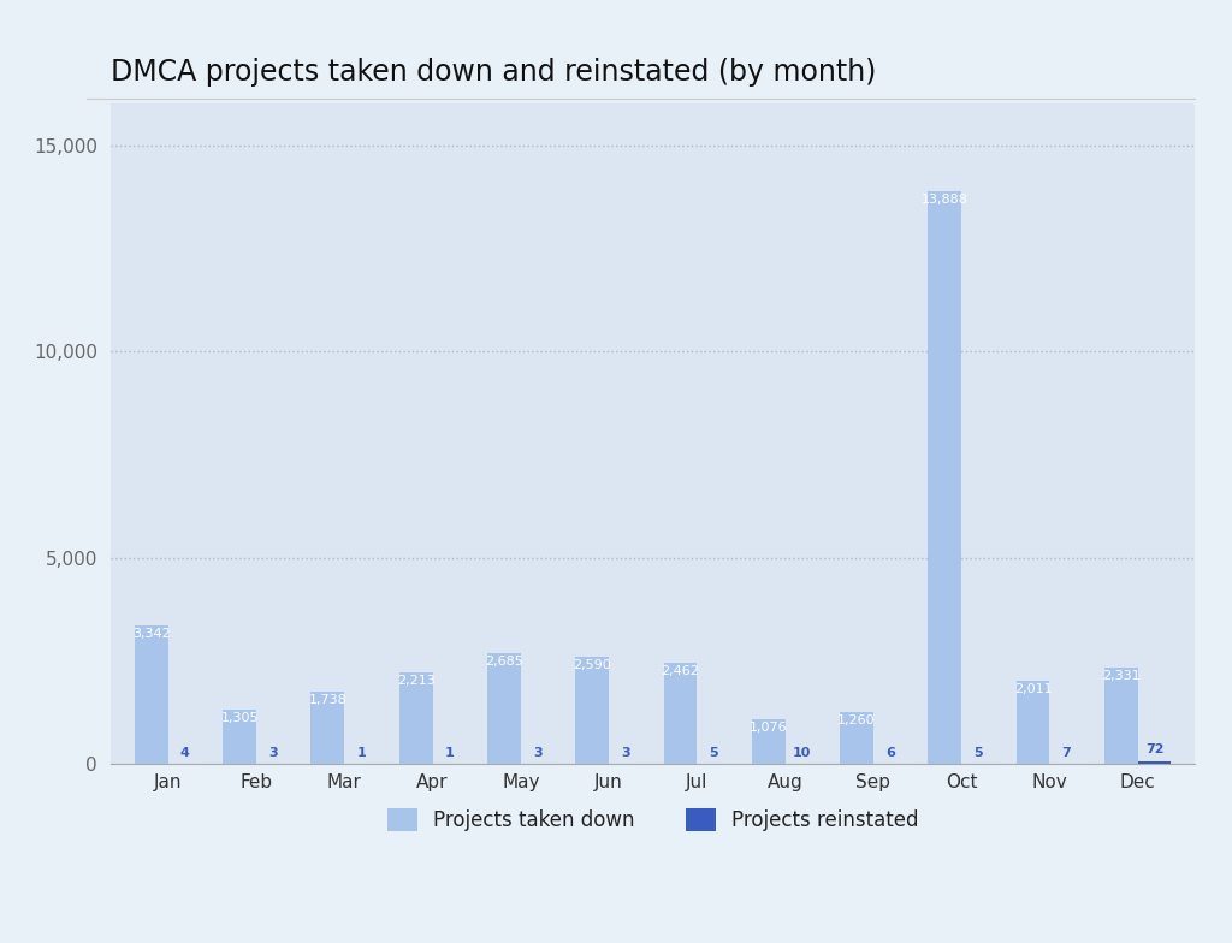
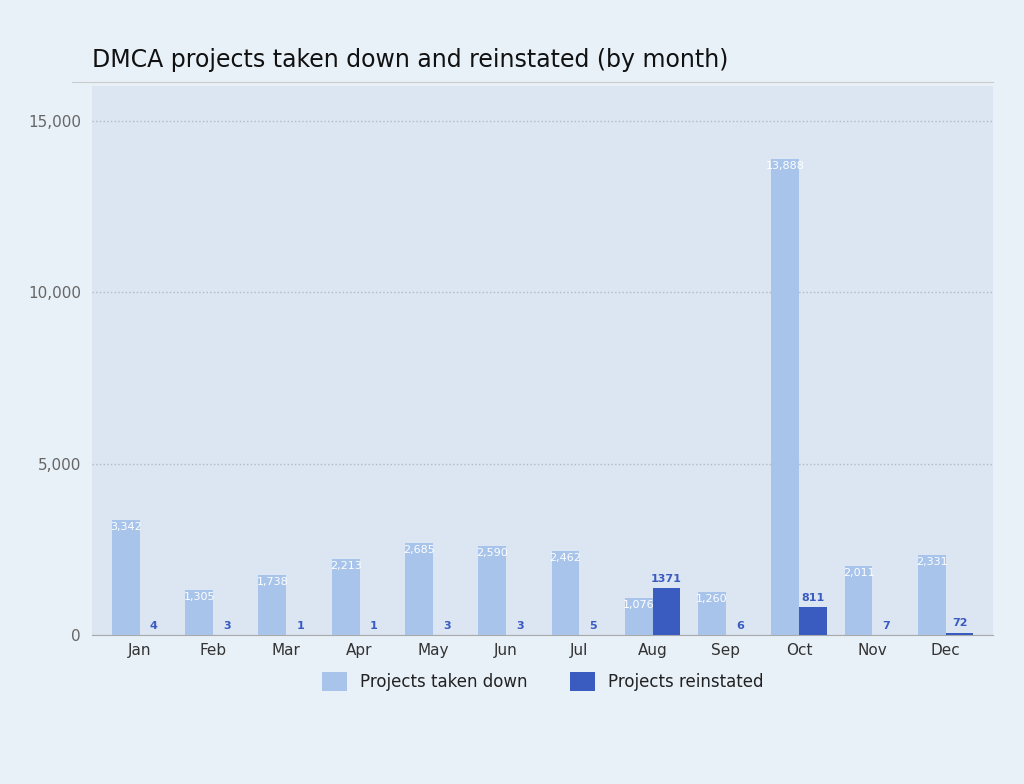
Projects reinstated/Aug: 10 -> 1371
Projects reinstated/Oct: 5 -> 811
